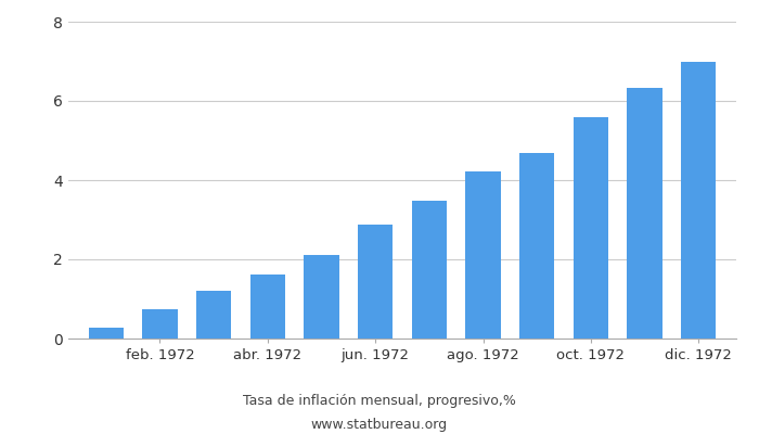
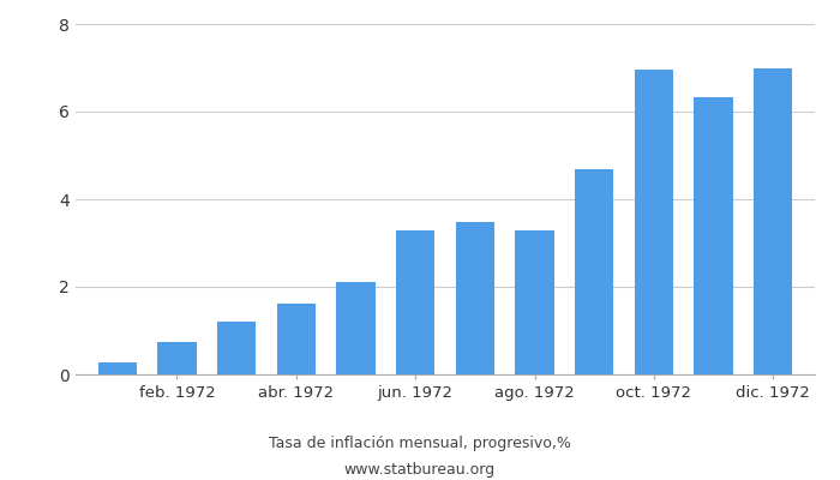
jun. 1972: 2.88 -> 3.30
ago. 1972: 4.22 -> 3.30
oct. 1972: 5.58 -> 6.95
